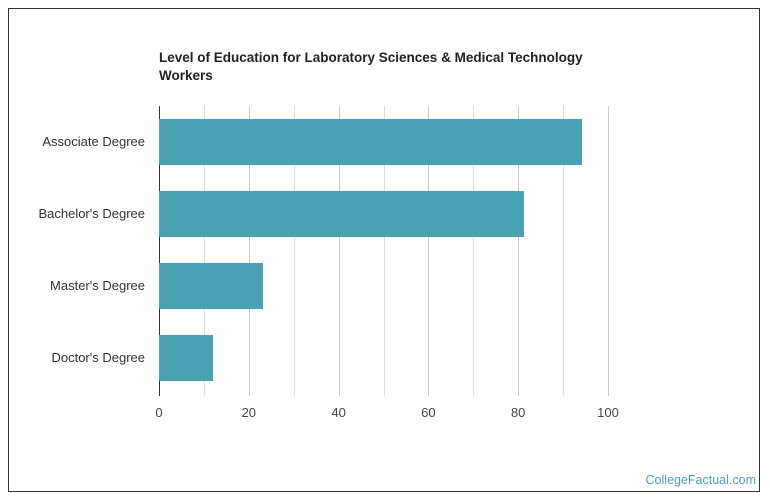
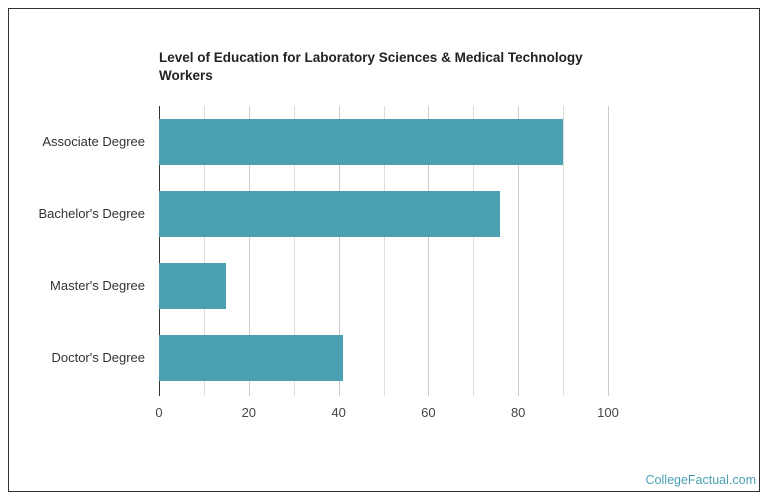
Associate Degree: 94 -> 90
Bachelor's Degree: 81 -> 76
Master's Degree: 23 -> 15
Doctor's Degree: 12 -> 41
